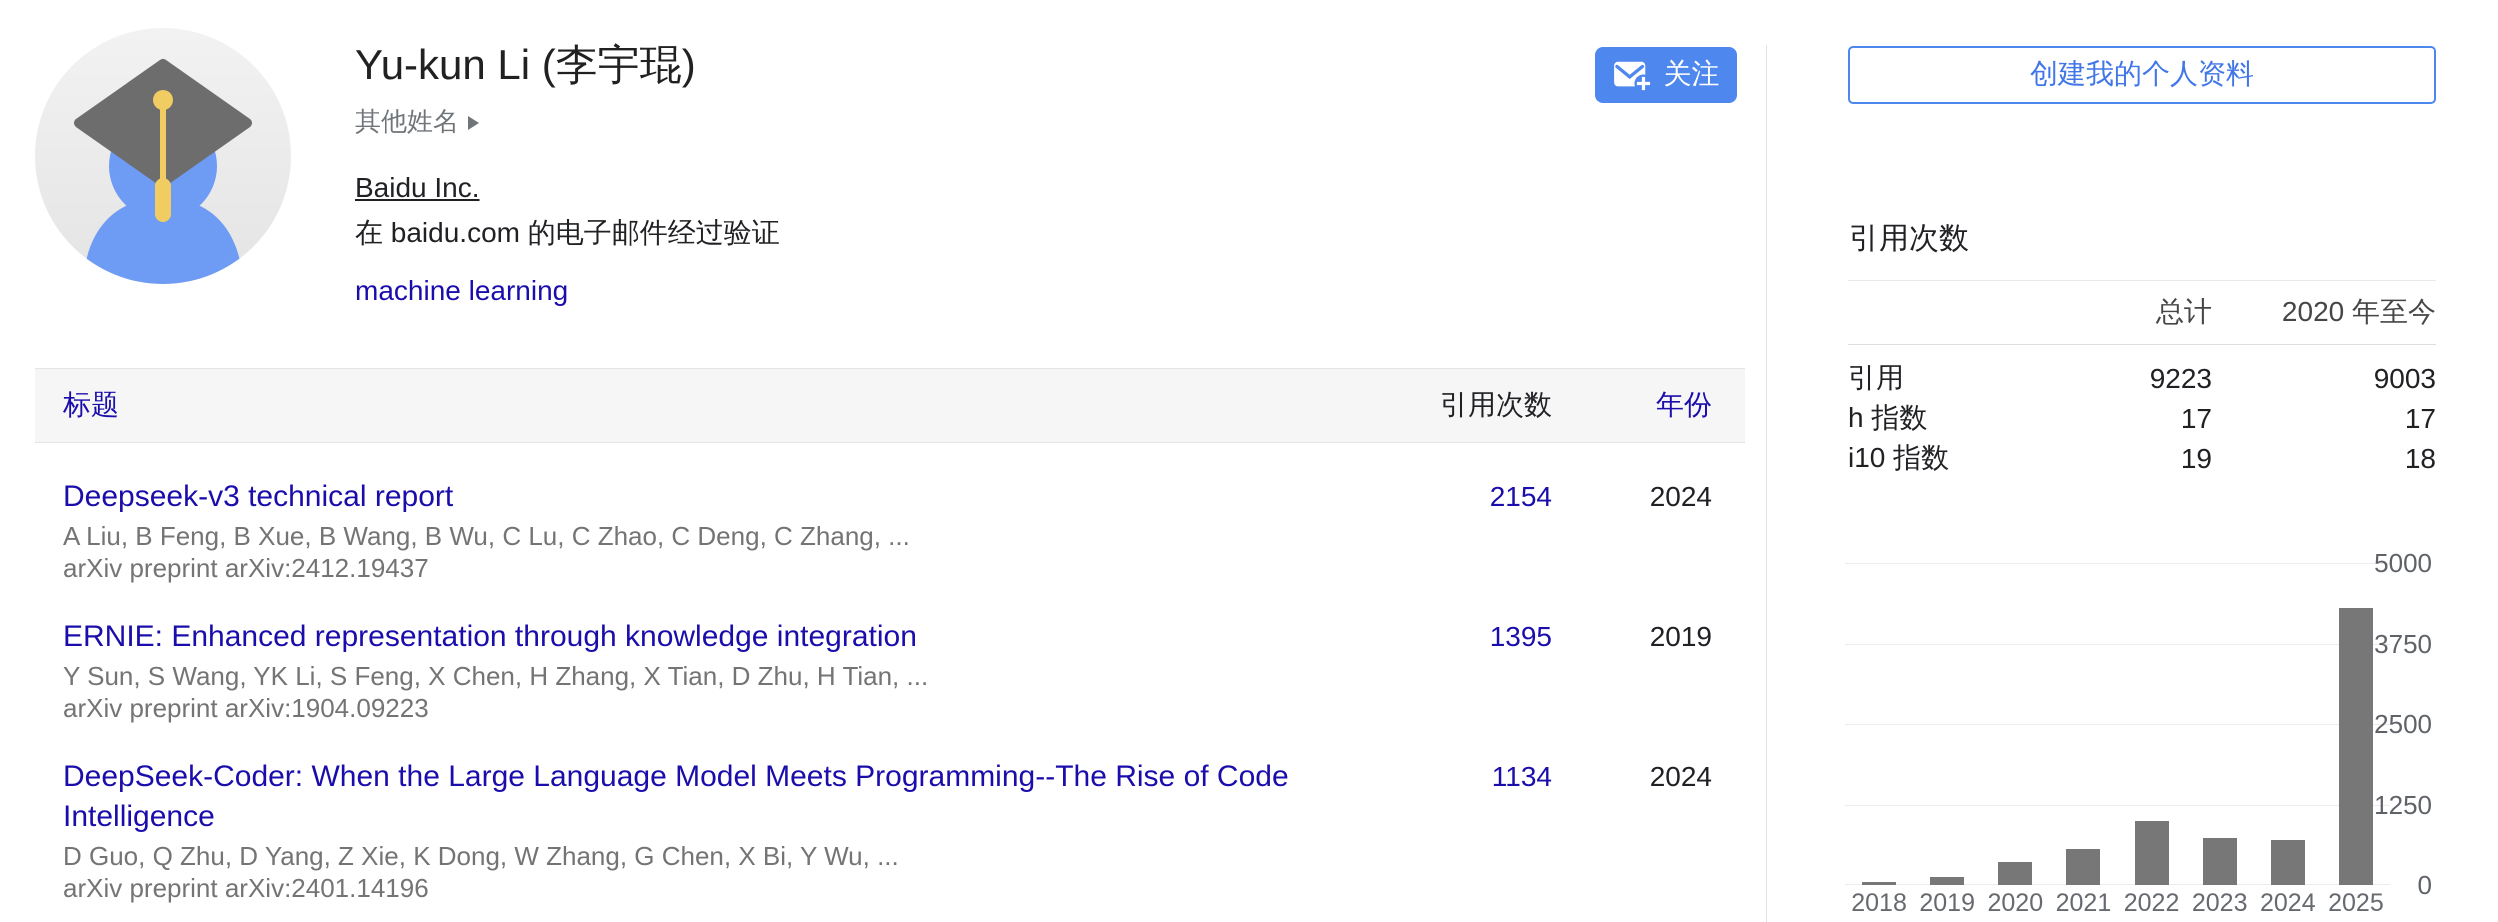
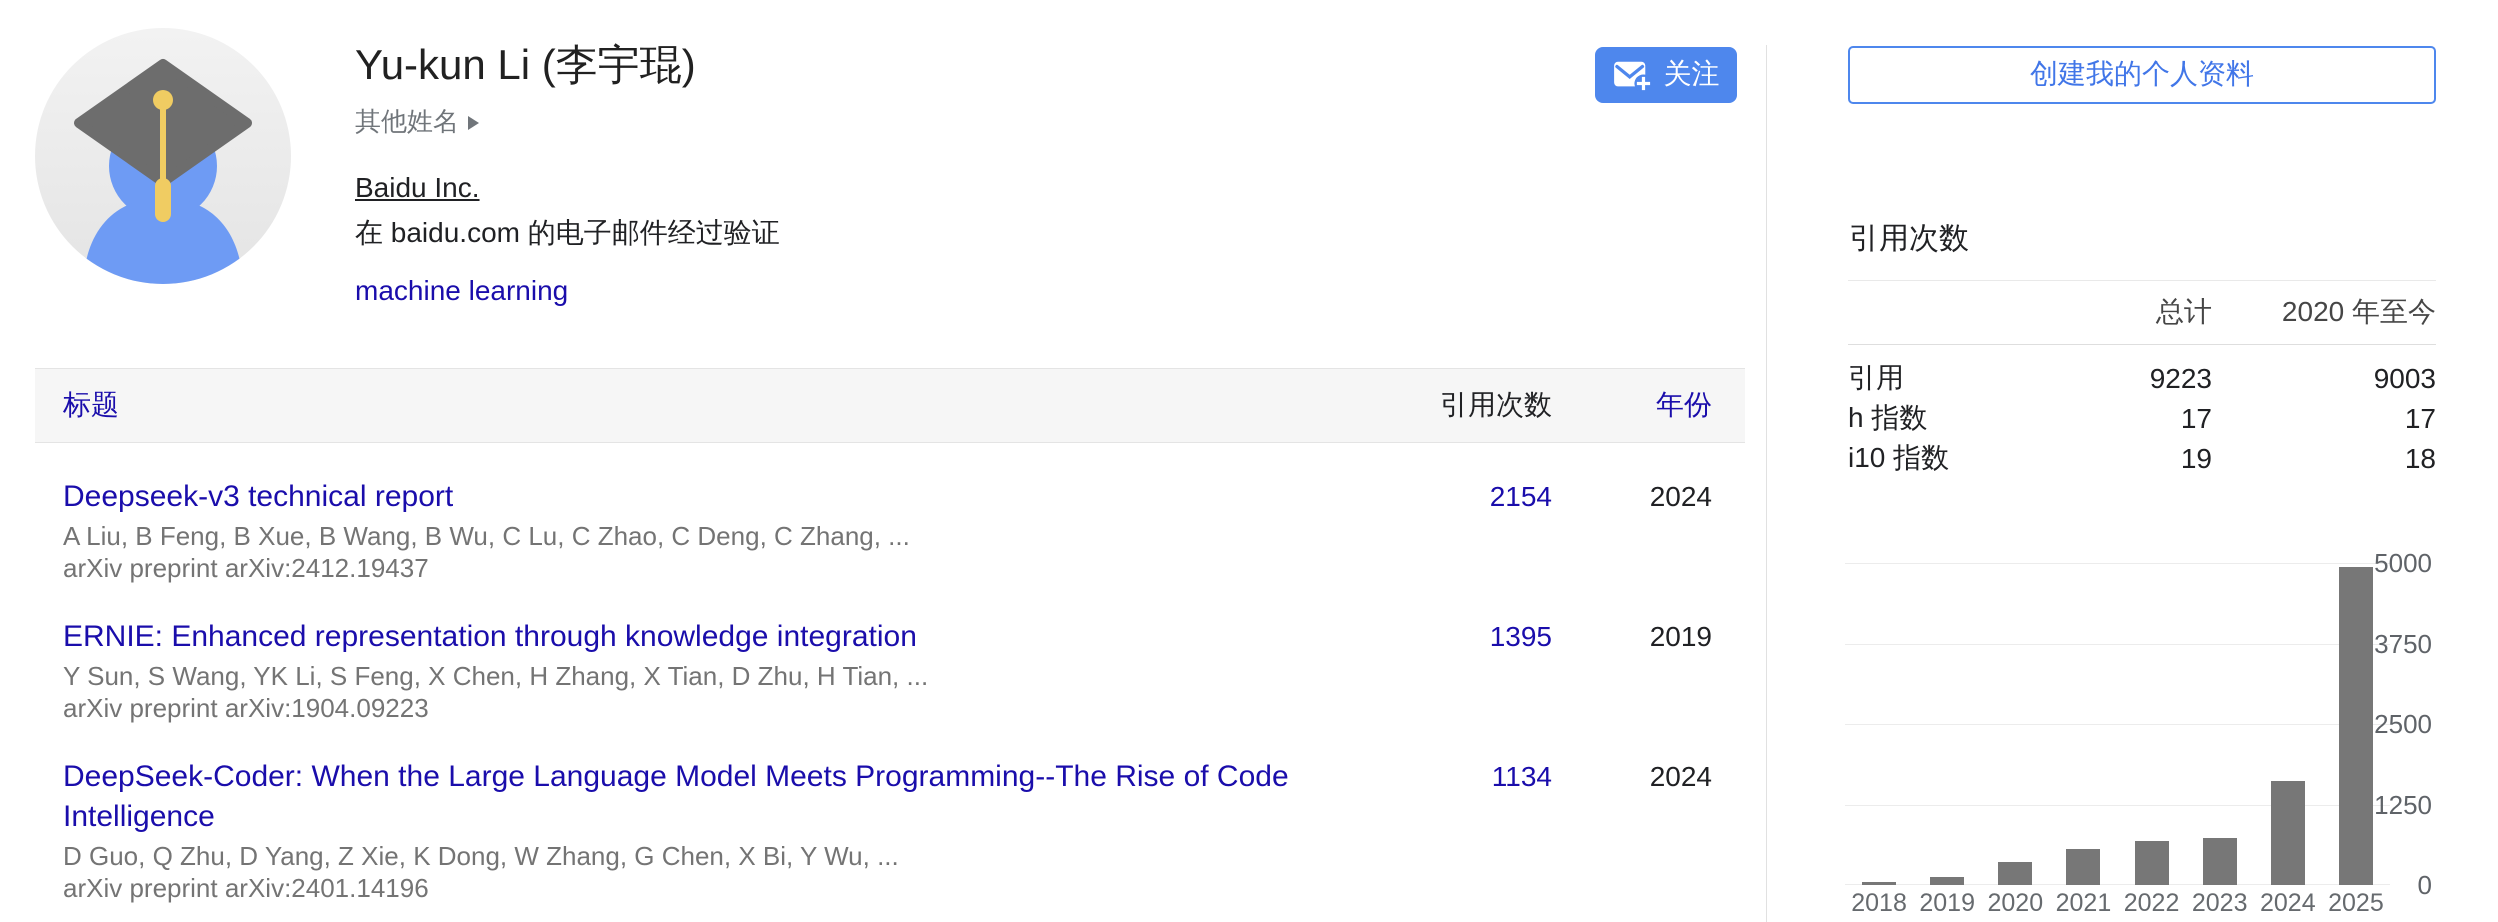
2022: 1000 -> 700
2024: 700 -> 1600
2025: 4300 -> 4900
